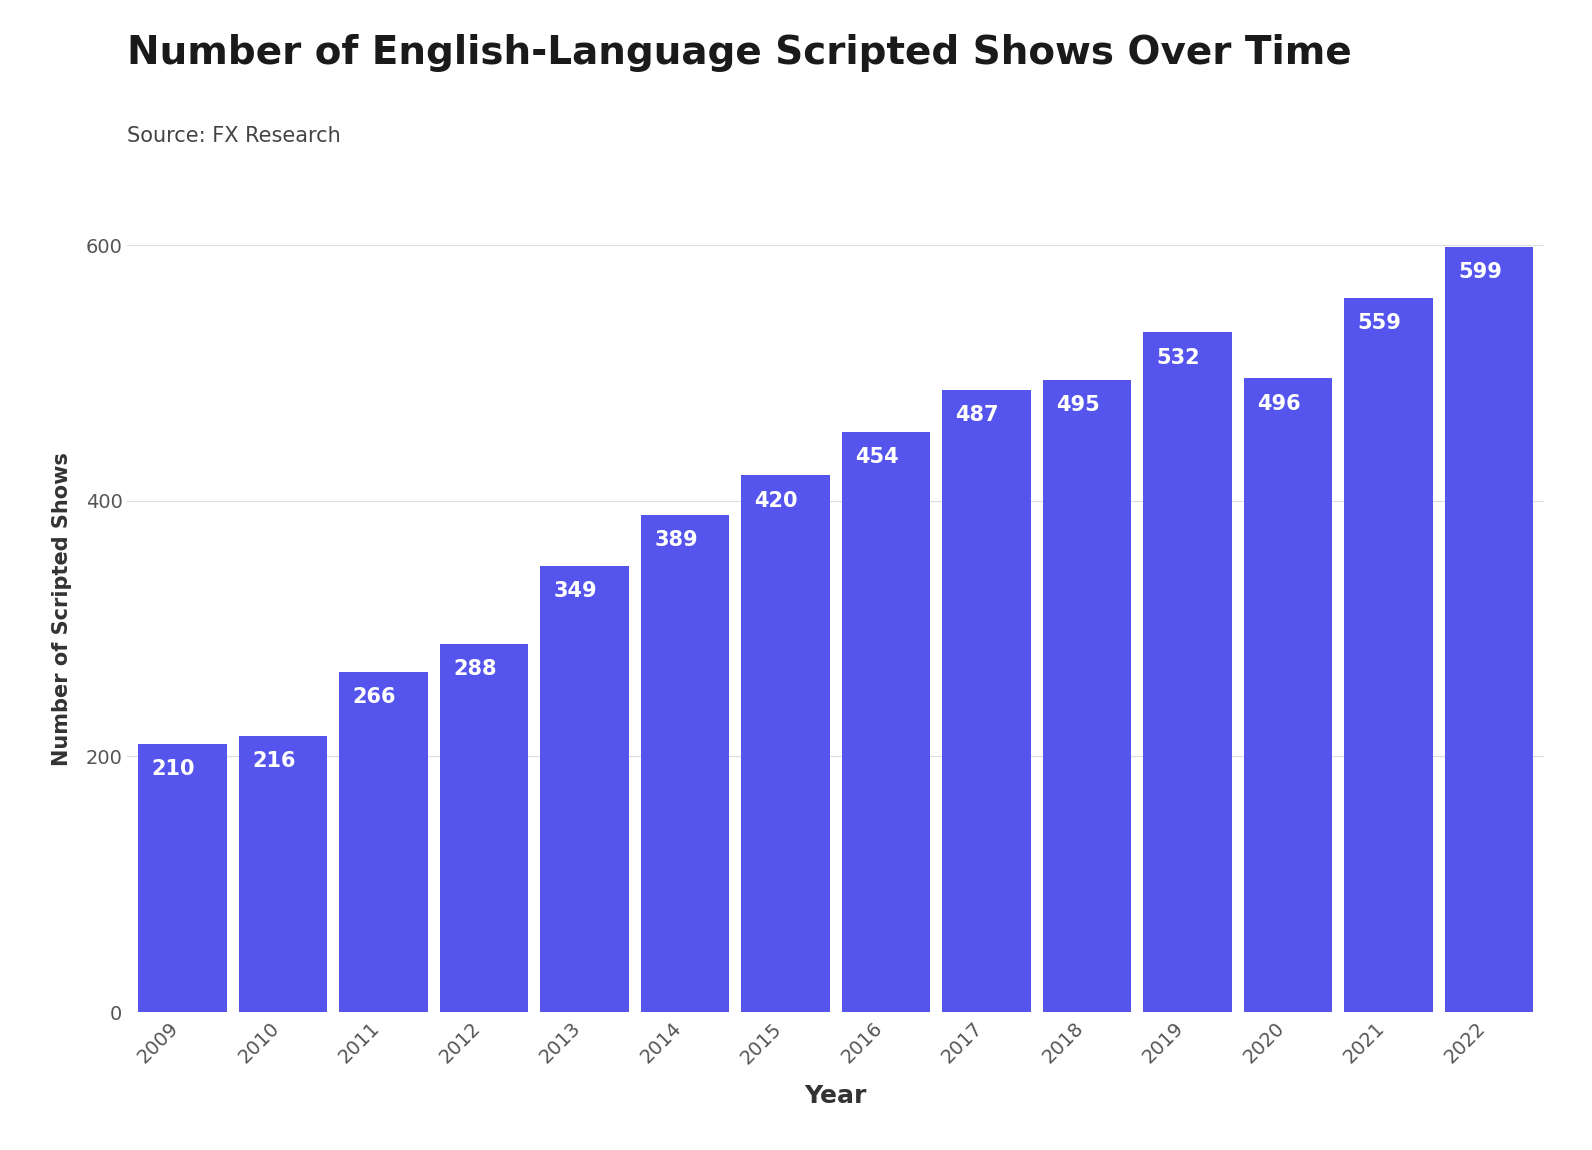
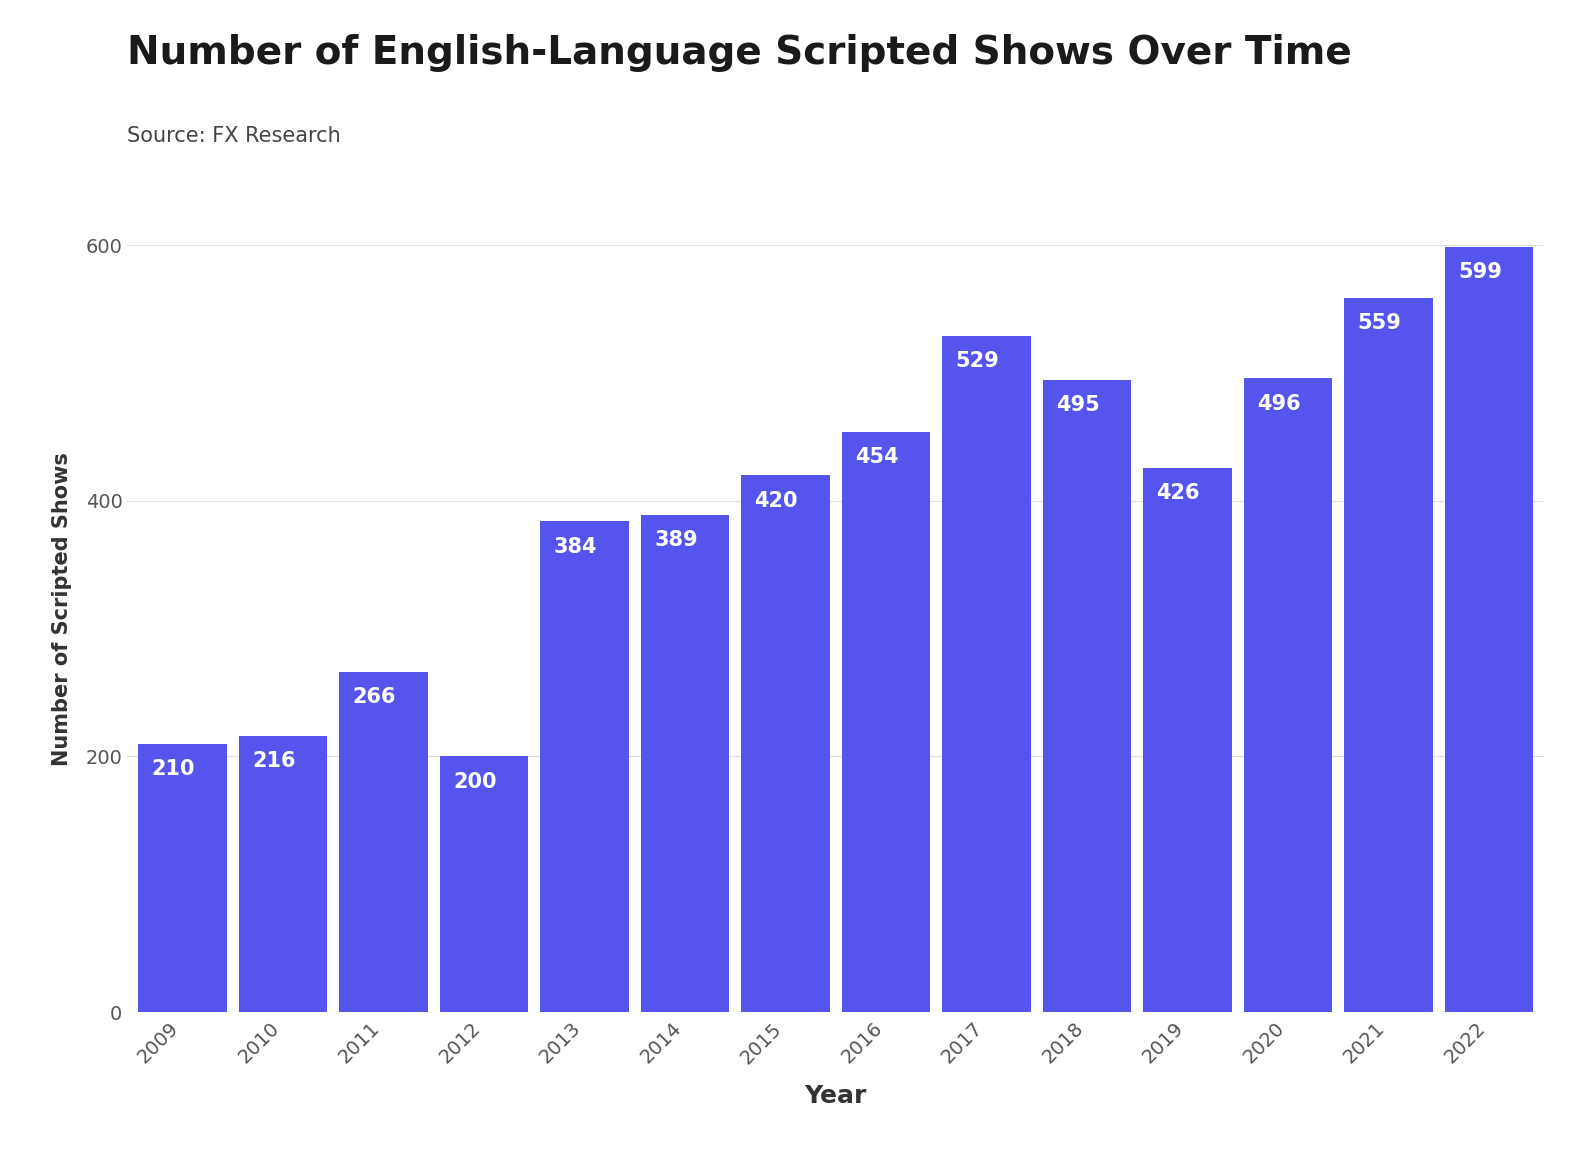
2012: 288 -> 200
2013: 349 -> 384
2017: 487 -> 529
2019: 532 -> 426
